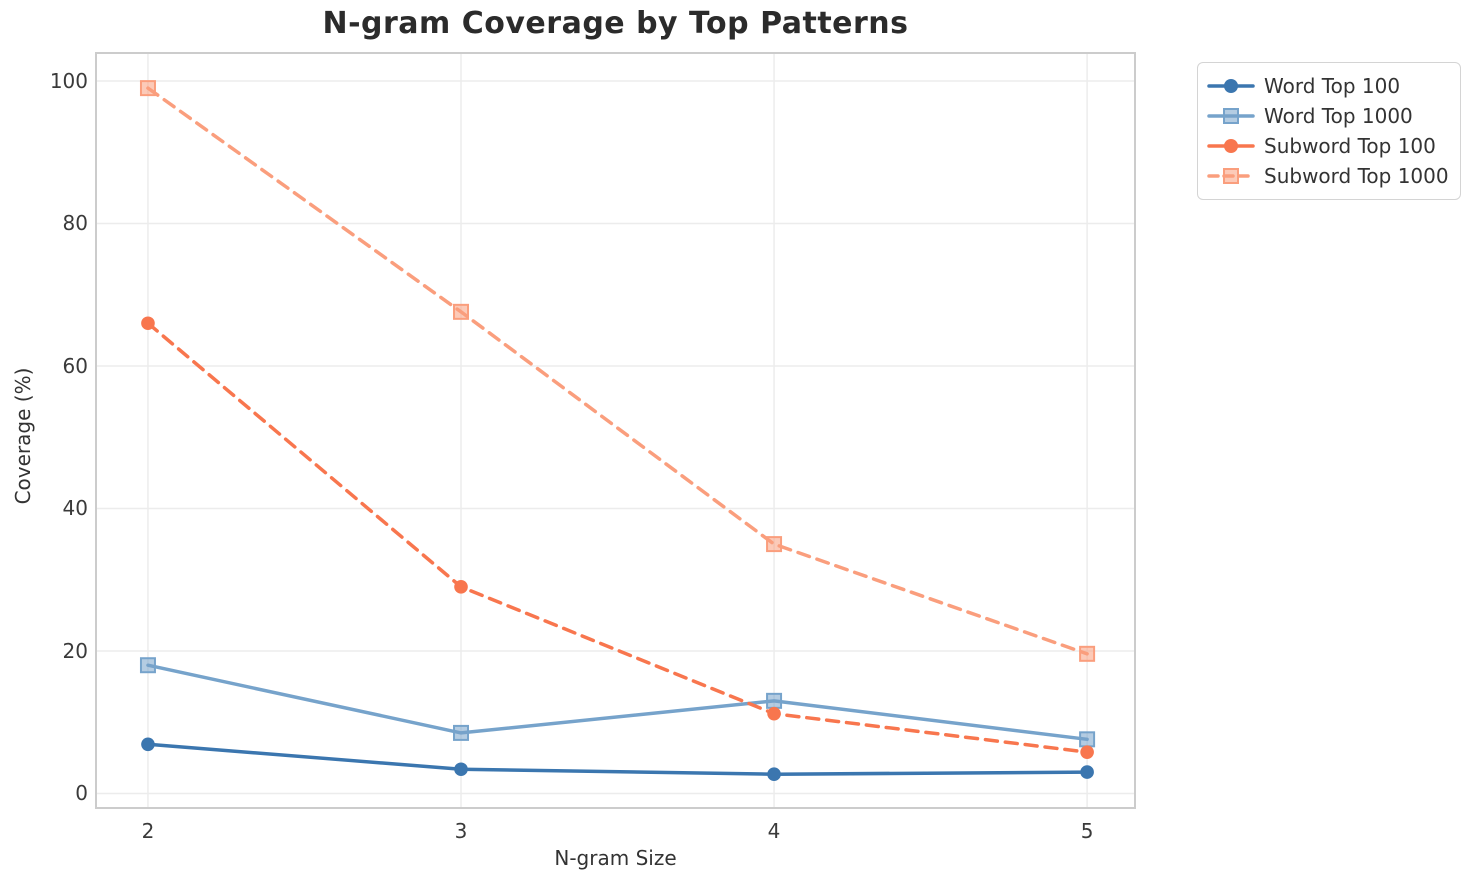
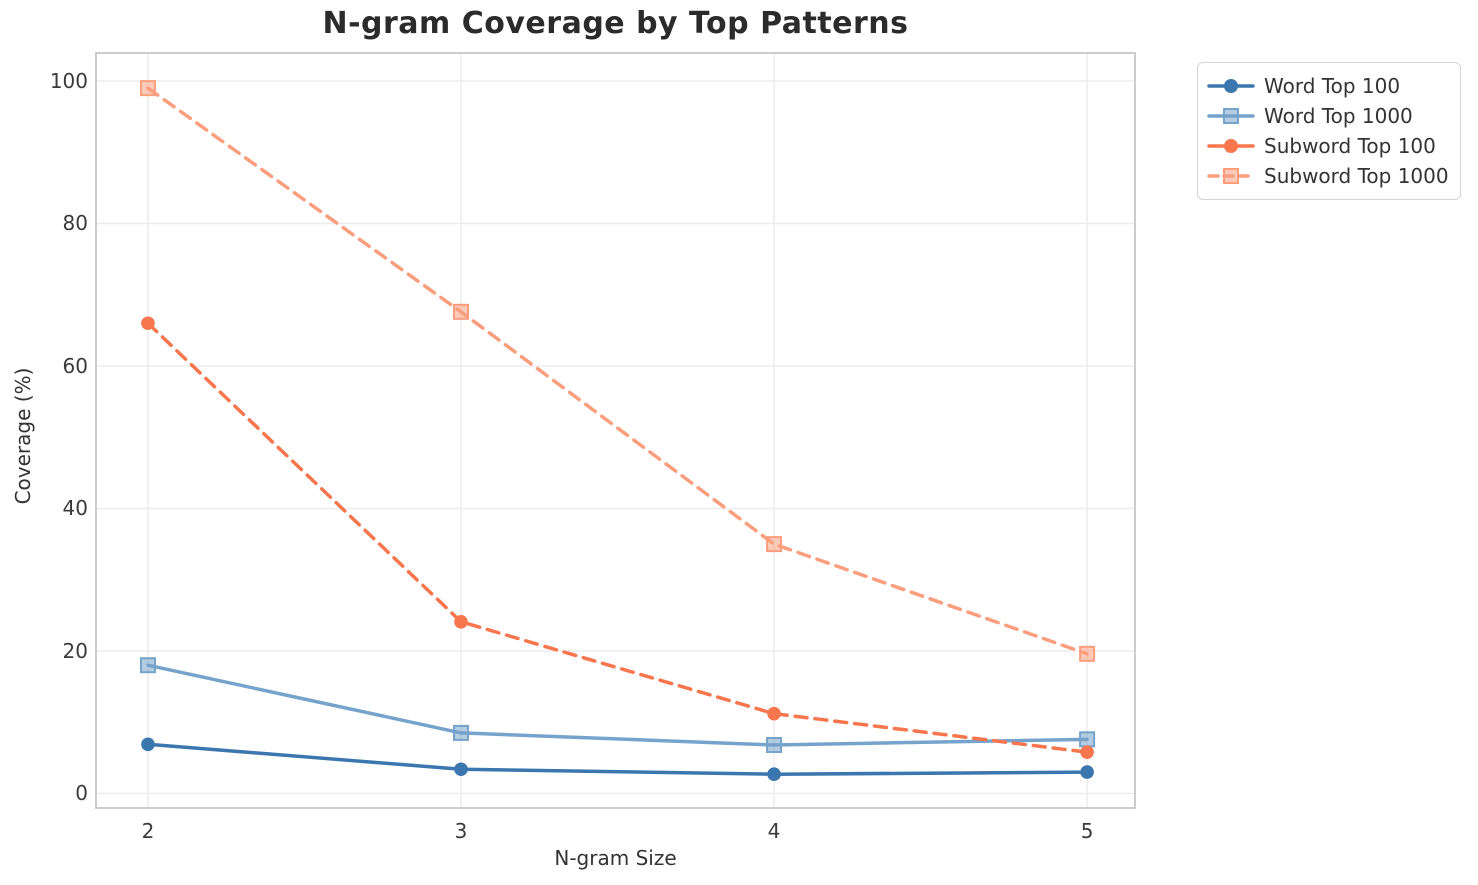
Subword Top 100/3: 29 -> 24
Word Top 1000/4: 13 -> 7
